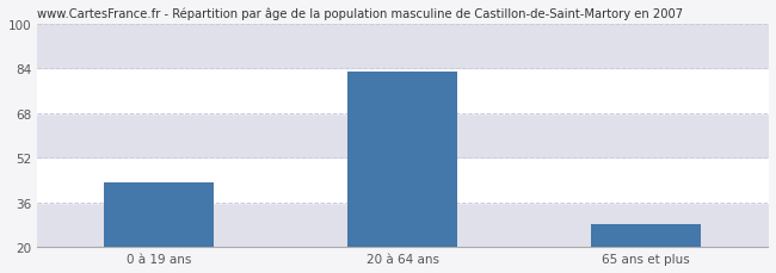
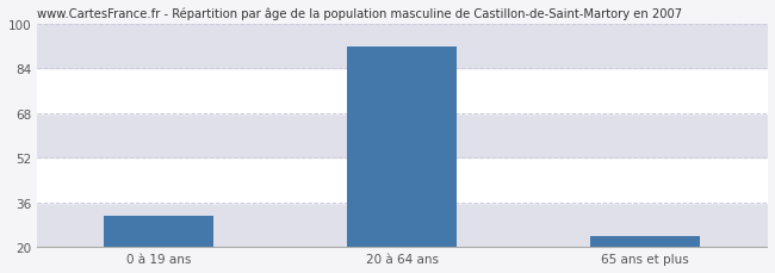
0 à 19 ans: 43 -> 31
20 à 64 ans: 83 -> 92
65 ans et plus: 28 -> 24
